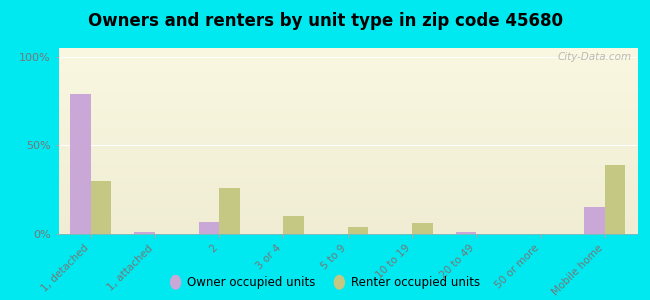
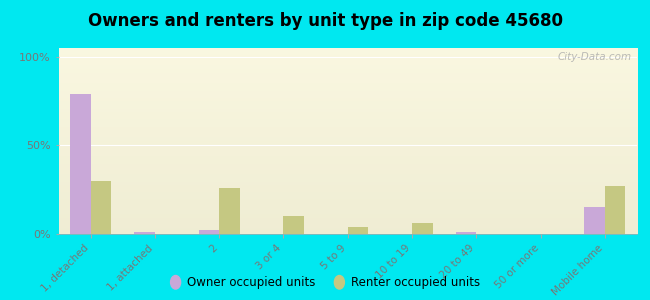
Owner occupied units/2: 7% -> 2%
Renter occupied units/Mobile home: 39% -> 27%
